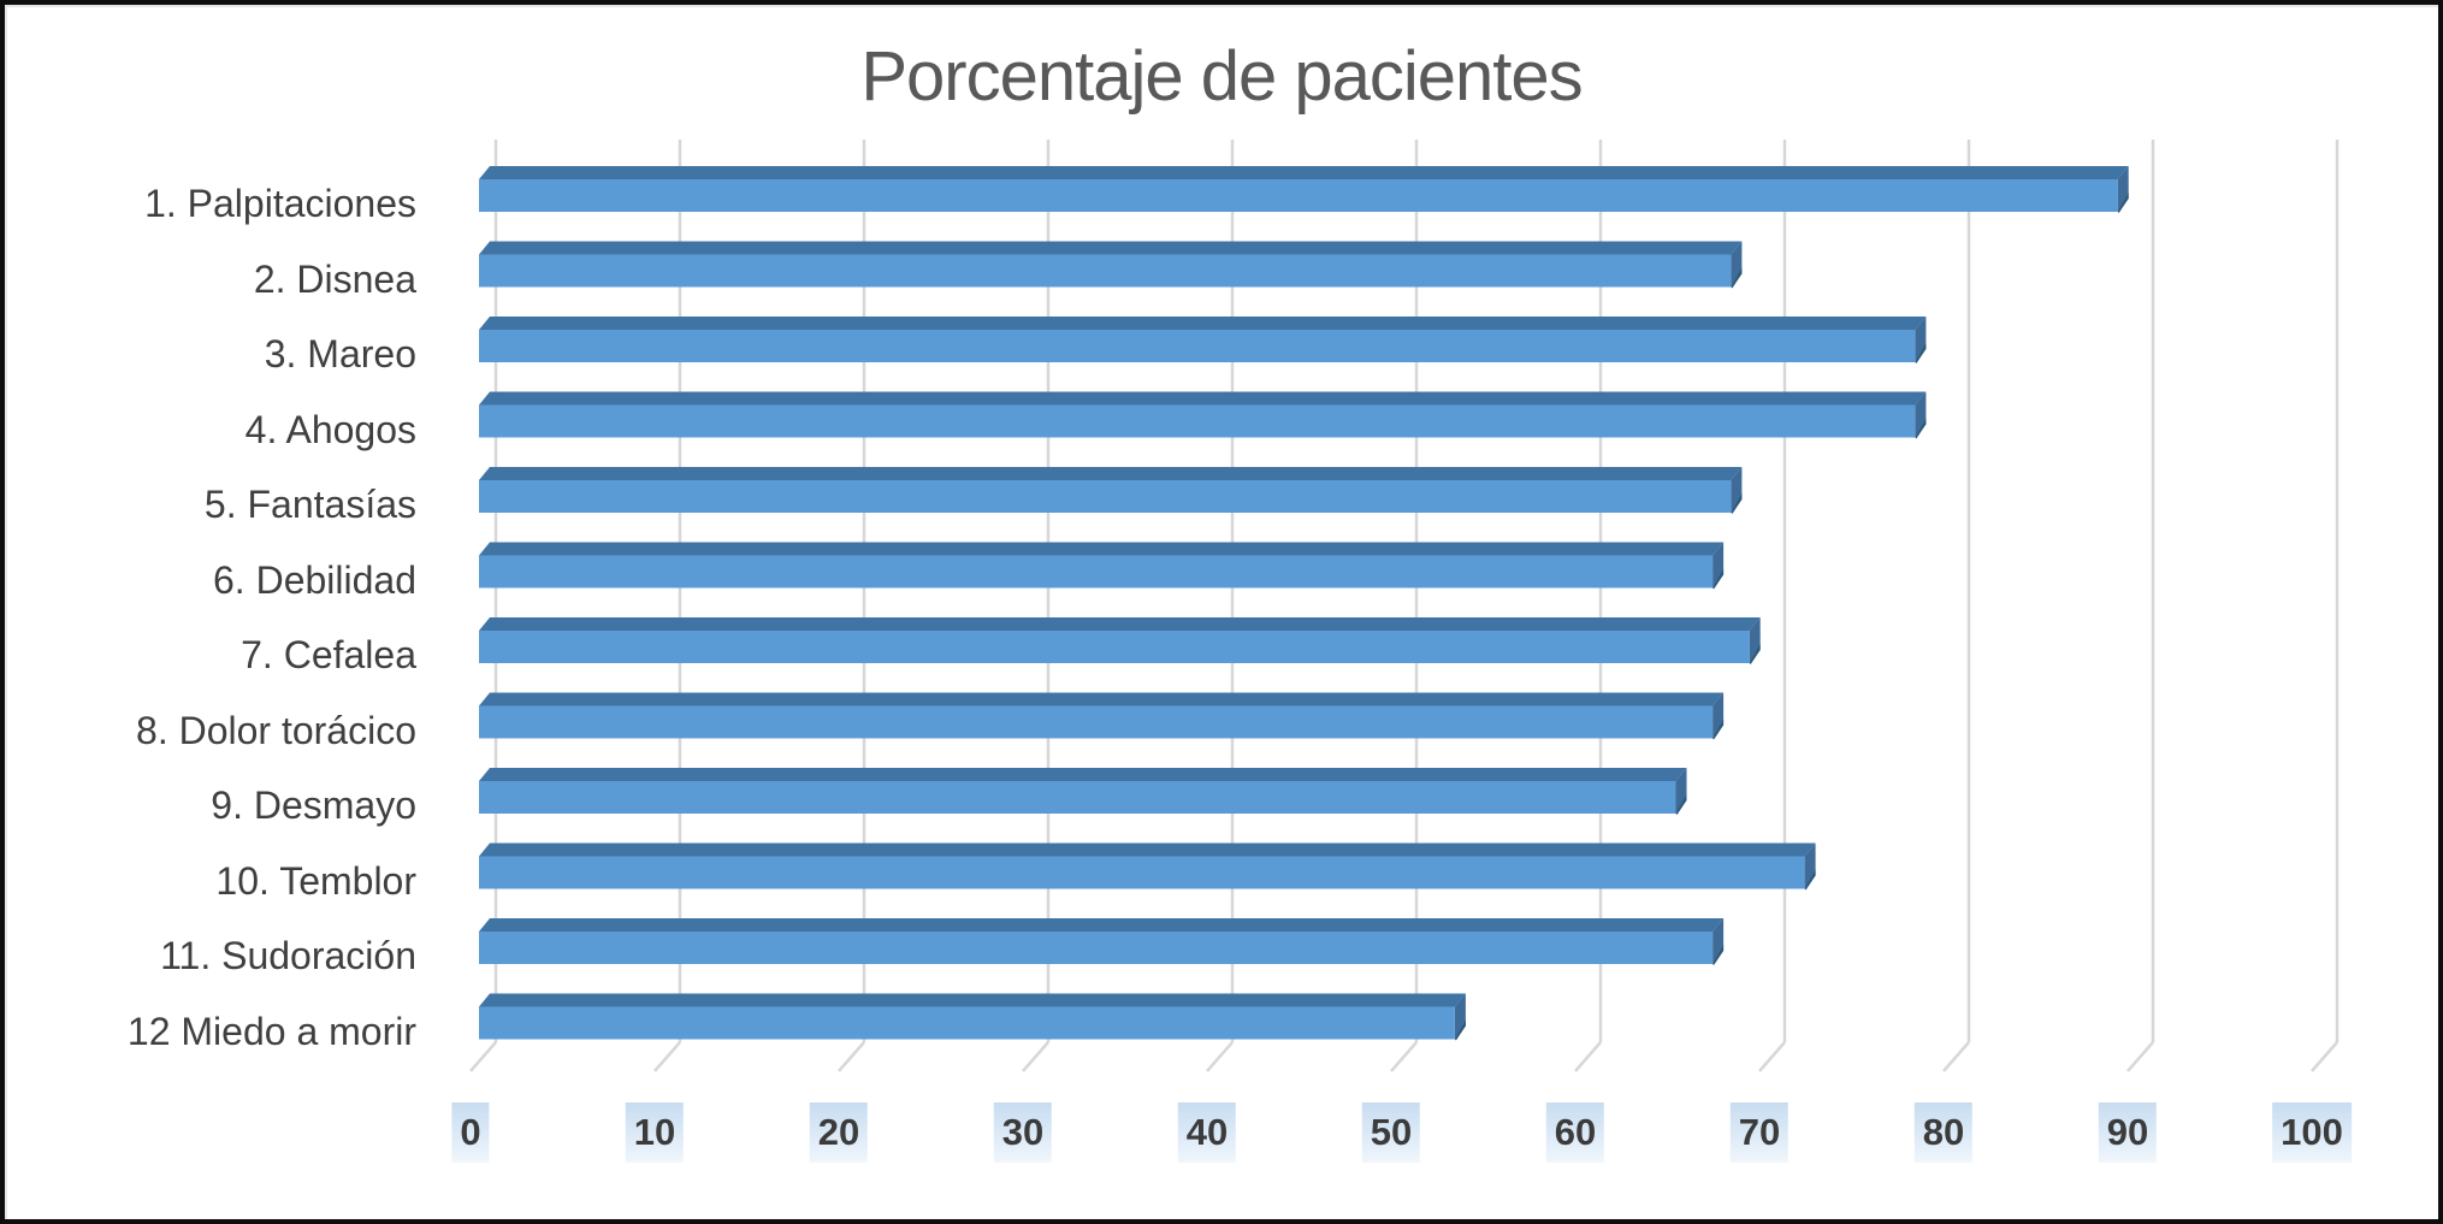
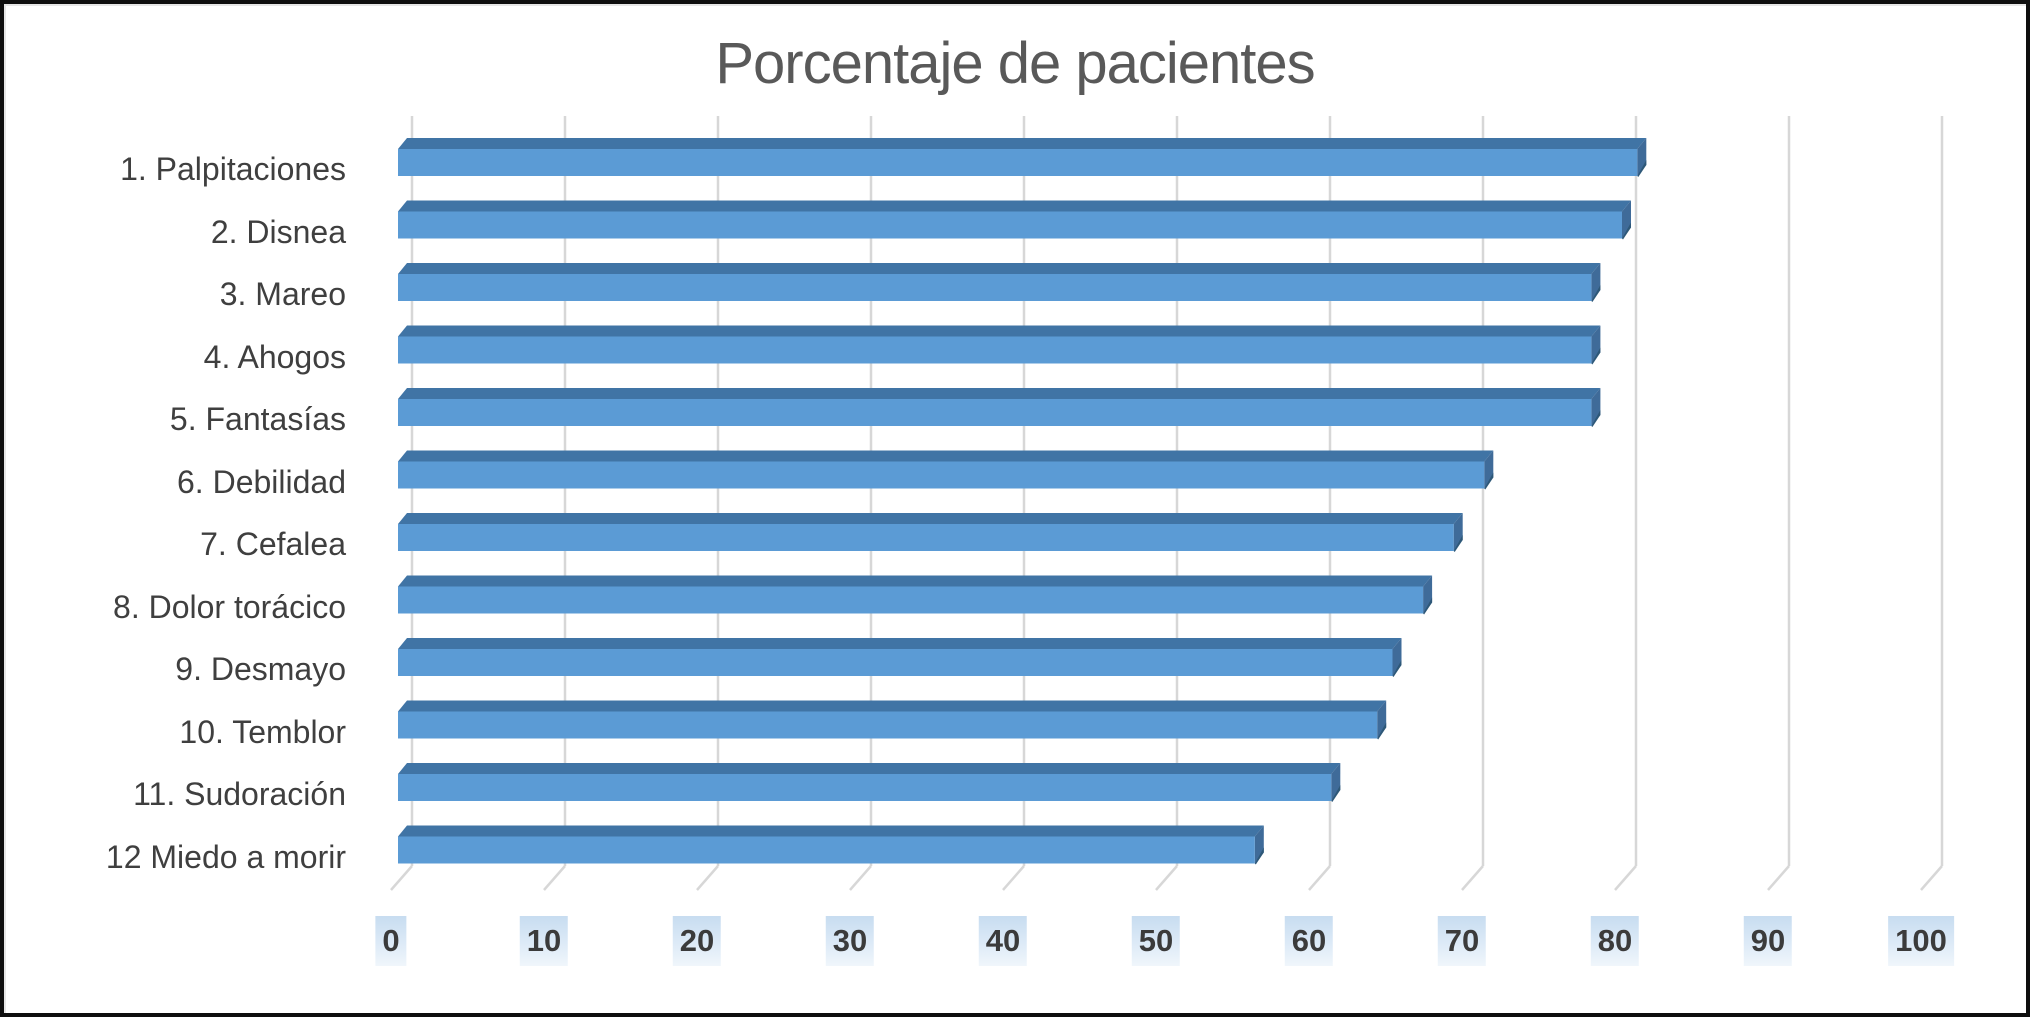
1. Palpitaciones: 89 -> 81
2. Disnea: 68 -> 80
5. Fantasías: 68 -> 78
6. Debilidad: 67 -> 71
10. Temblor: 72 -> 64
11. Sudoración: 67 -> 61
12 Miedo a morir: 53 -> 56
